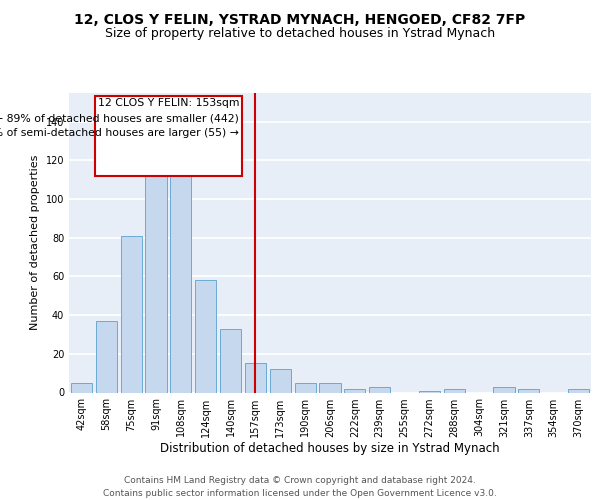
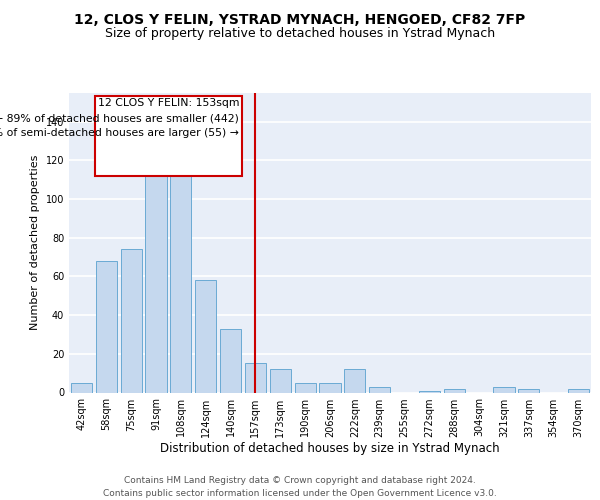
58sqm: 37 -> 68
75sqm: 81 -> 74
222sqm: 2 -> 12
